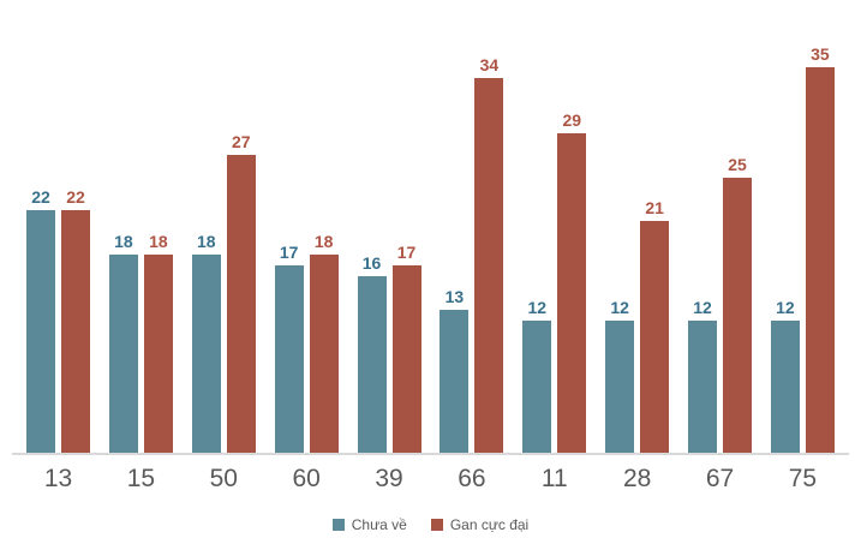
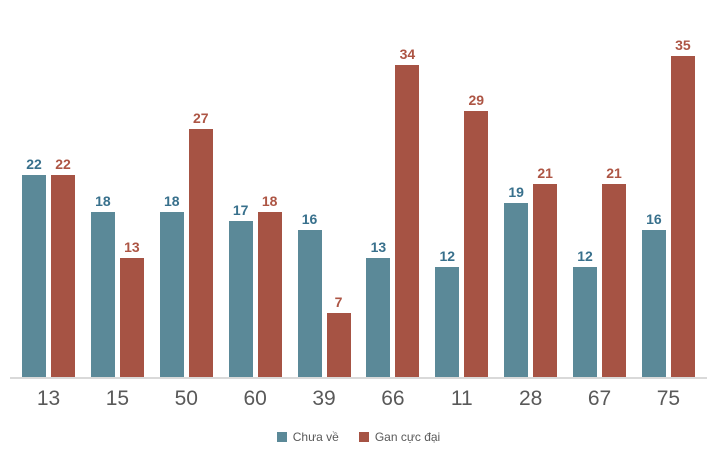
Gan cực đại/15: 18 -> 13
Gan cực đại/39: 17 -> 7
Chưa về/28: 12 -> 19
Gan cực đại/67: 25 -> 21
Chưa về/75: 12 -> 16
